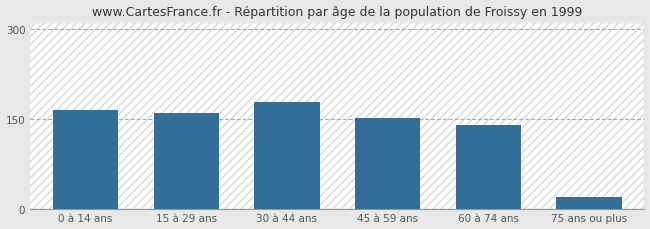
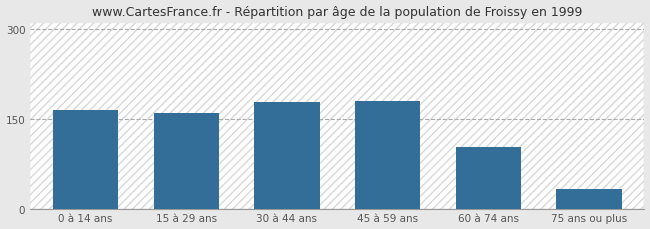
45 à 59 ans: 152 -> 180
60 à 74 ans: 139 -> 102
75 ans ou plus: 19 -> 32
